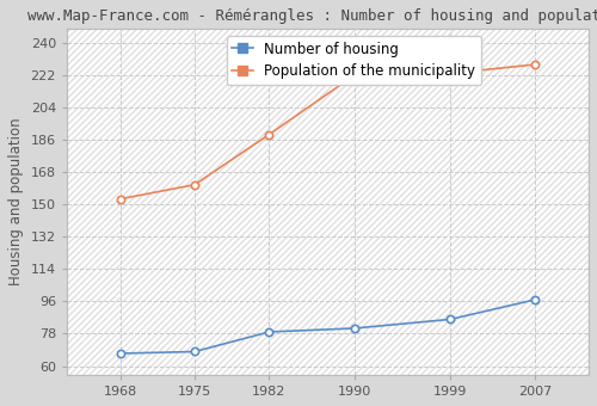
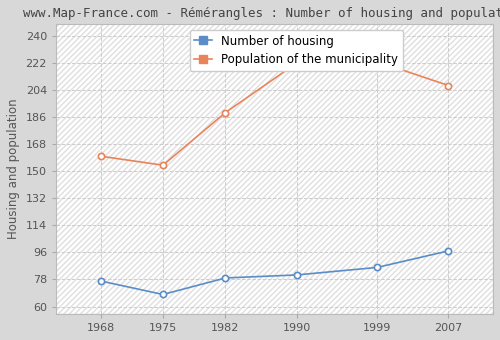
Number of housing/1968: 67 -> 77
Population of the municipality/1968: 153 -> 160
Population of the municipality/1975: 161 -> 154
Population of the municipality/2007: 228 -> 207
